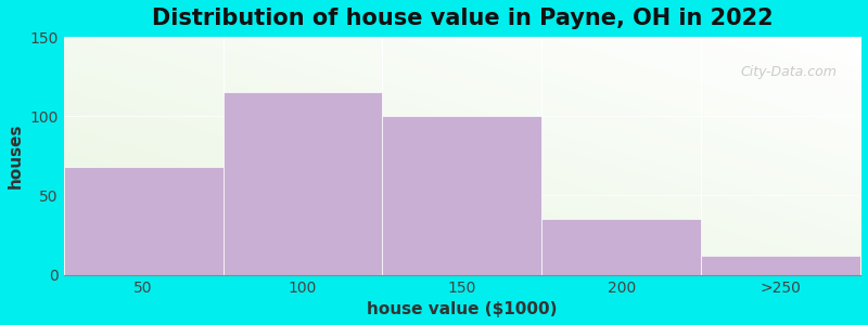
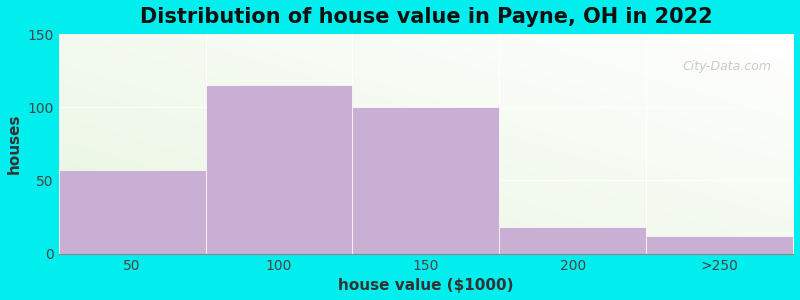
50: 68 -> 57
200: 35 -> 18
